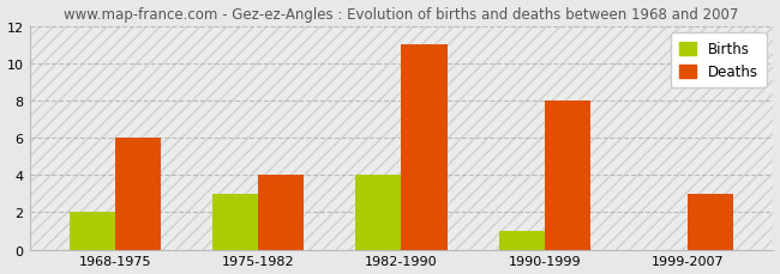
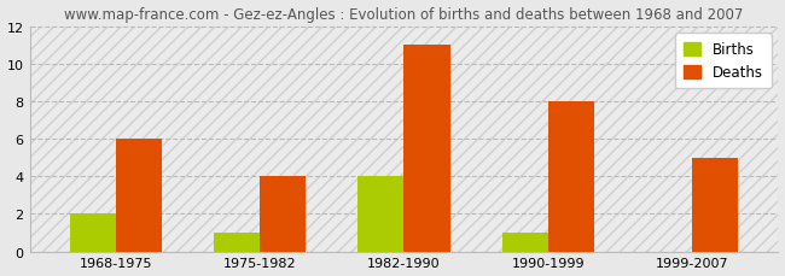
Births/1975-1982: 3 -> 1
Deaths/1999-2007: 3 -> 5
